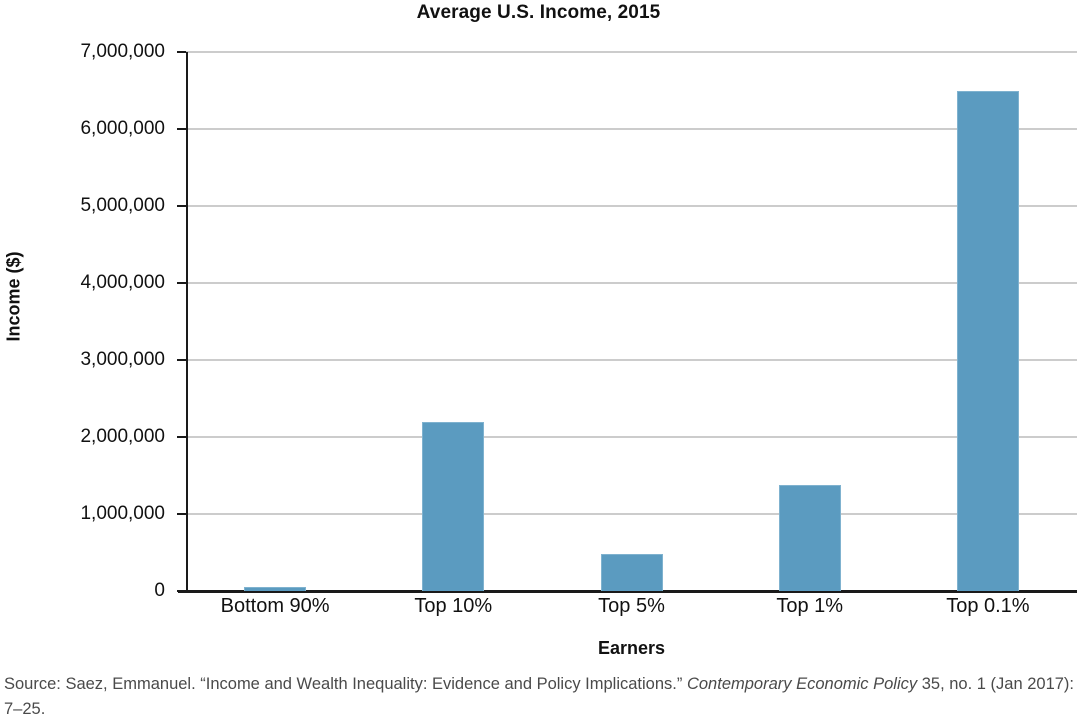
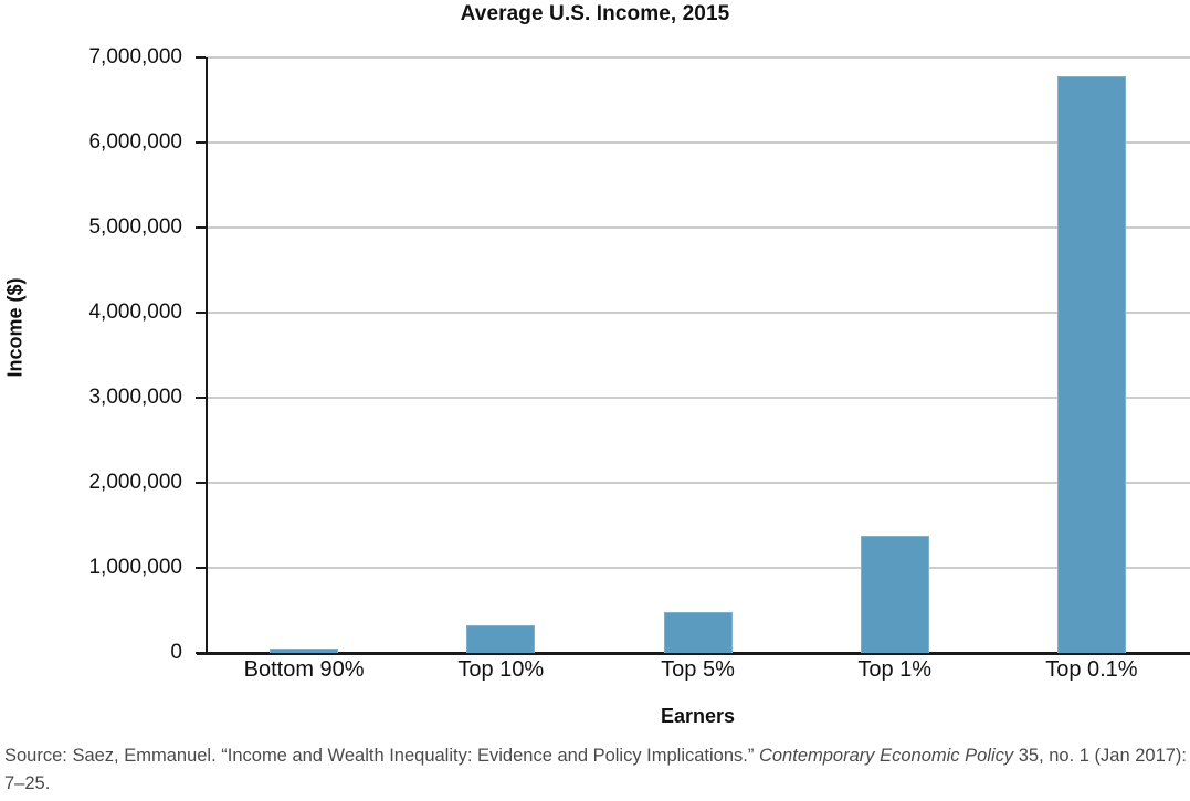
Top 10%: 2200000 -> 300000
Top 0.1%: 6500000 -> 6800000
